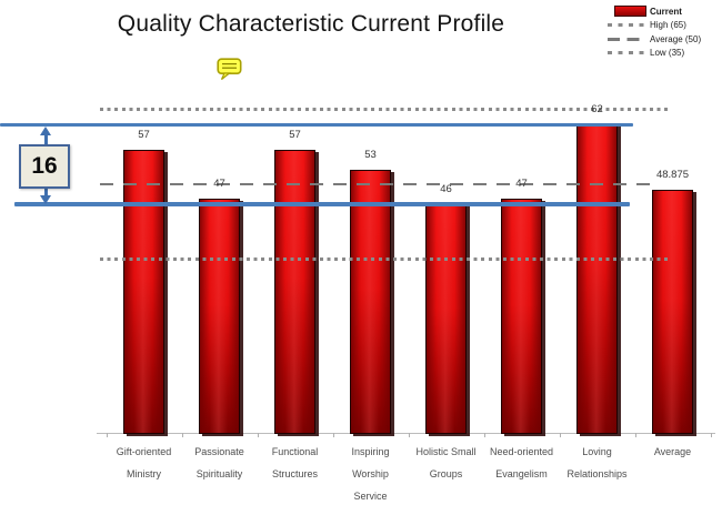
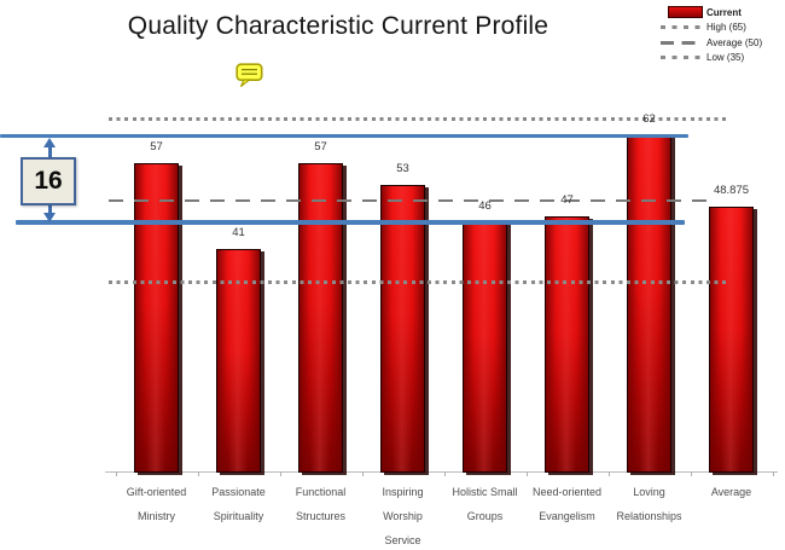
Passionate Spirituality: 47 -> 41
